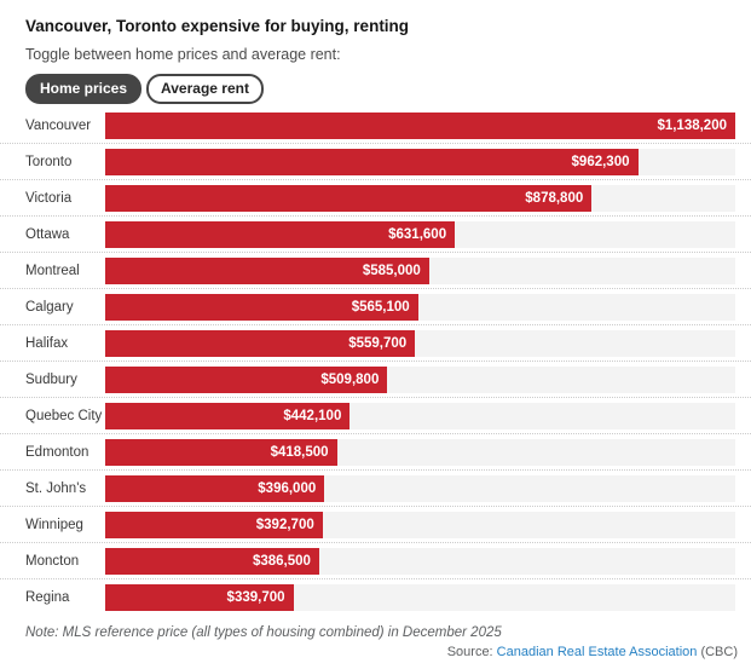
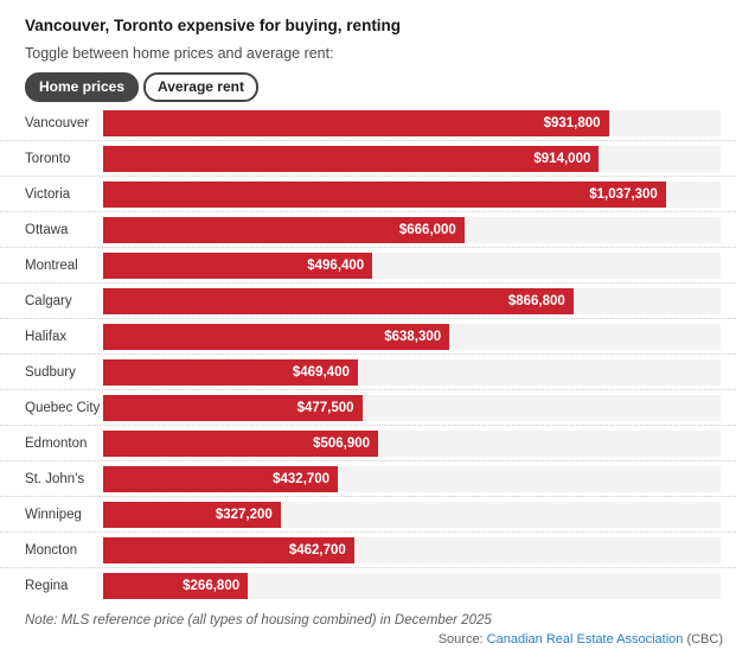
Vancouver: $1,138,200 -> $931,800
Toronto: $962,300 -> $914,000
Victoria: $878,800 -> $1,037,300
Ottawa: $631,600 -> $666,000
Montreal: $585,000 -> $496,400
Calgary: $565,100 -> $866,800
Halifax: $559,700 -> $638,300
Sudbury: $509,800 -> $469,400
Quebec City: $442,100 -> $477,500
Edmonton: $418,500 -> $506,900
St. John's: $396,000 -> $432,700
Winnipeg: $392,700 -> $327,200
Moncton: $386,500 -> $462,700
Regina: $339,700 -> $266,800
